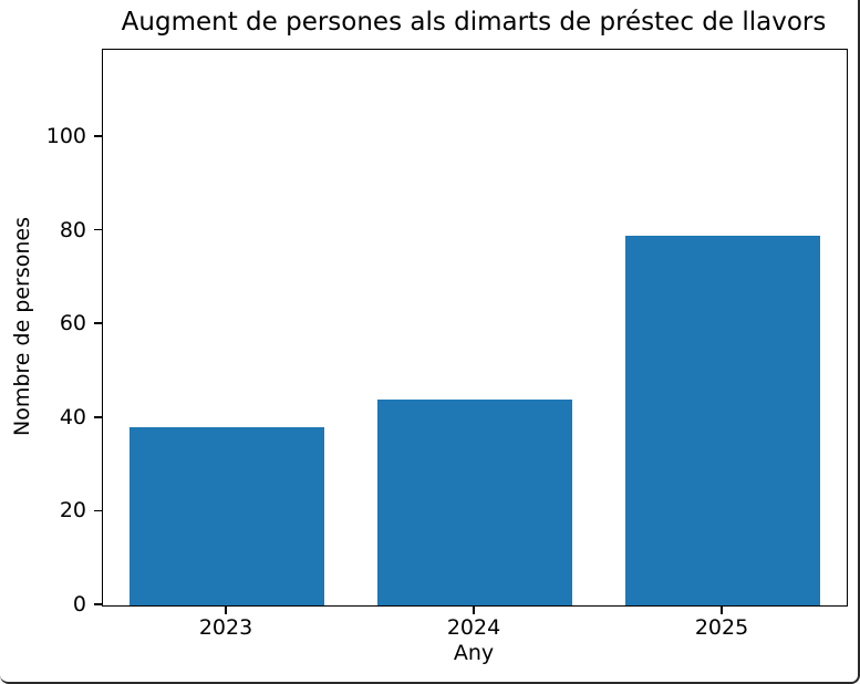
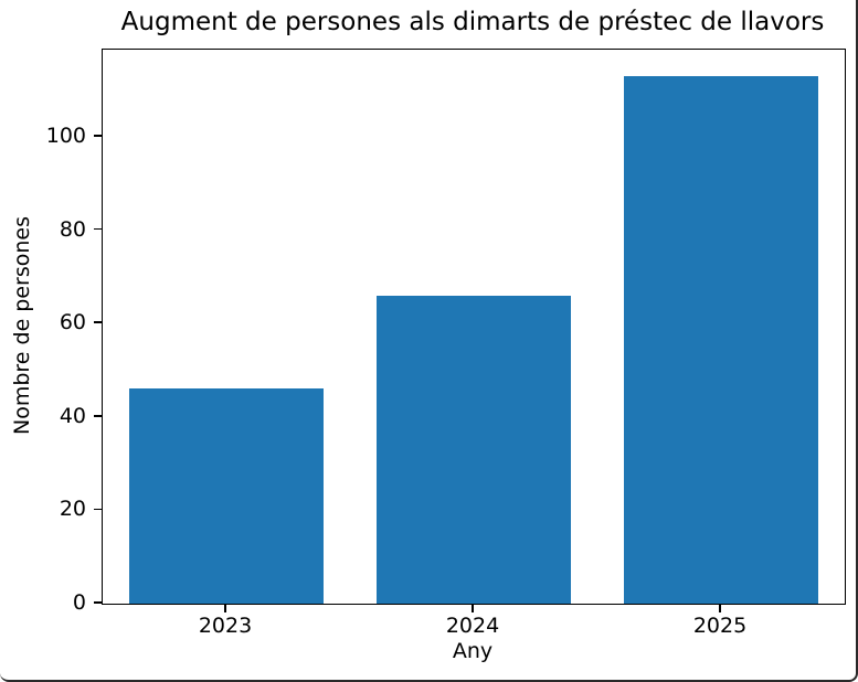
2023: 38 -> 46
2024: 44 -> 66
2025: 79 -> 113
